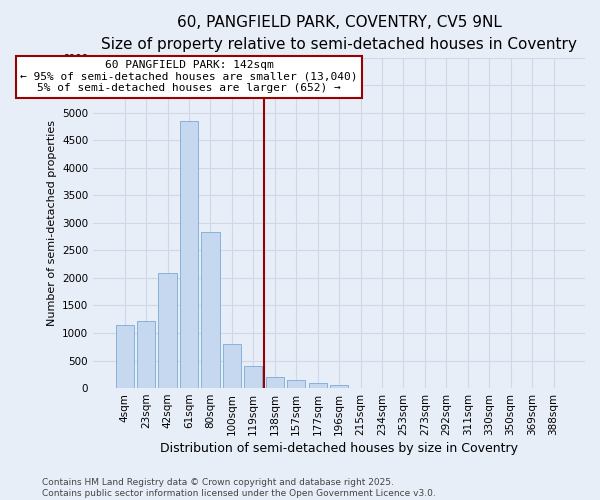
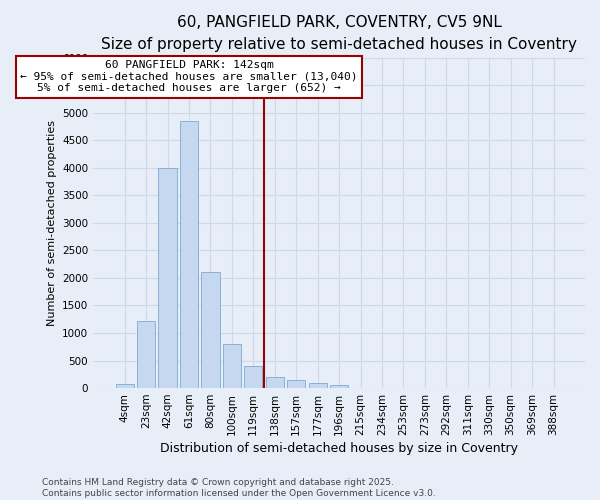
4sqm: 1140 -> 80
42sqm: 2080 -> 4000
80sqm: 2840 -> 2100
